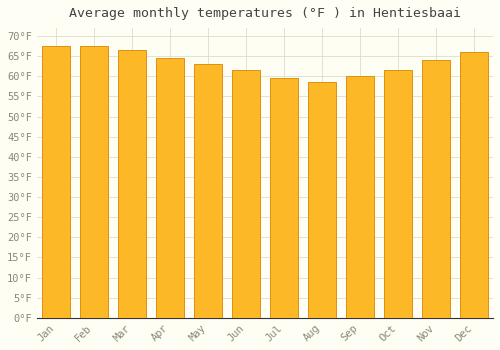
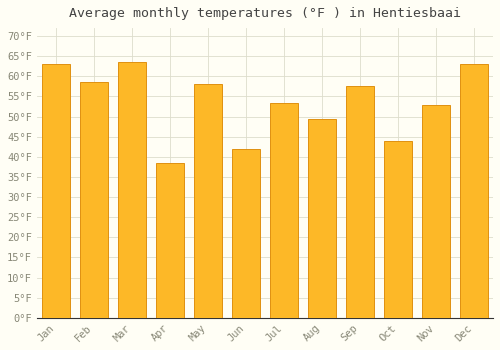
Jan: 67.5°F -> 63.0°F
Feb: 67.5°F -> 58.5°F
Mar: 66.5°F -> 63.5°F
Apr: 64.5°F -> 38.5°F
May: 63.0°F -> 58.0°F
Jun: 61.5°F -> 42.0°F
Jul: 59.5°F -> 53.5°F
Aug: 58.5°F -> 49.5°F
Sep: 60.0°F -> 57.5°F
Oct: 61.5°F -> 44.0°F
Nov: 64.0°F -> 53.0°F
Dec: 66.0°F -> 63.0°F
